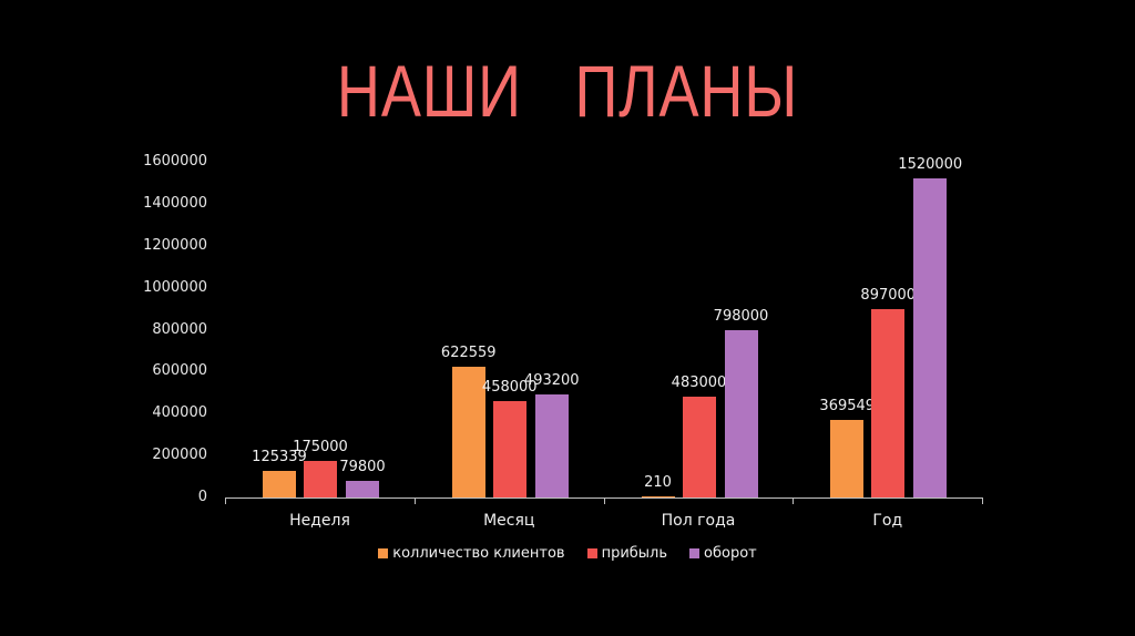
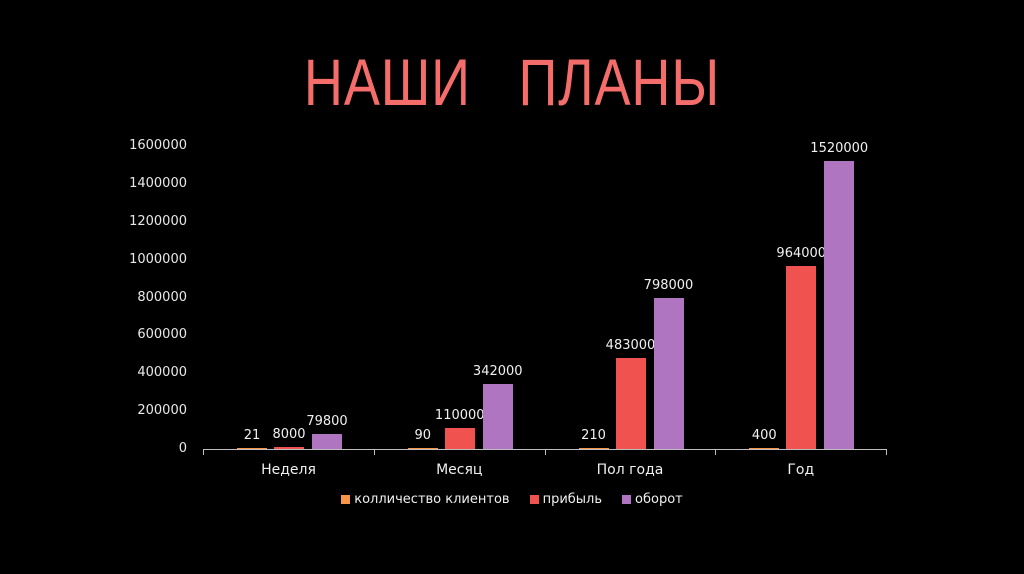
колличество клиентов/Неделя: 125339 -> 21
прибыль/Неделя: 175000 -> 8000
колличество клиентов/Месяц: 622559 -> 90
прибыль/Месяц: 458000 -> 110000
оборот/Месяц: 493200 -> 342000
колличество клиентов/Год: 369549 -> 400
прибыль/Год: 897000 -> 964000
